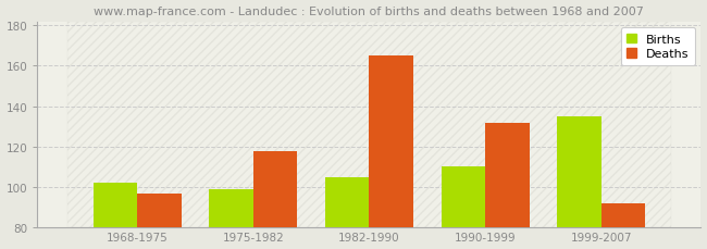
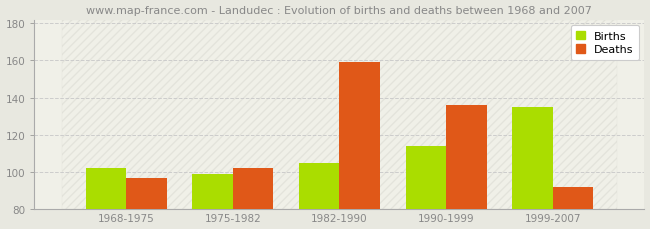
Deaths/1975-1982: 118 -> 102
Deaths/1982-1990: 165 -> 159
Births/1990-1999: 110 -> 114
Deaths/1990-1999: 132 -> 136
